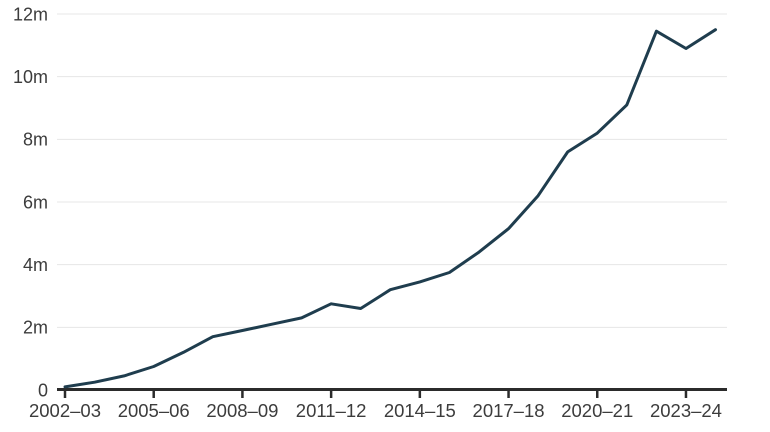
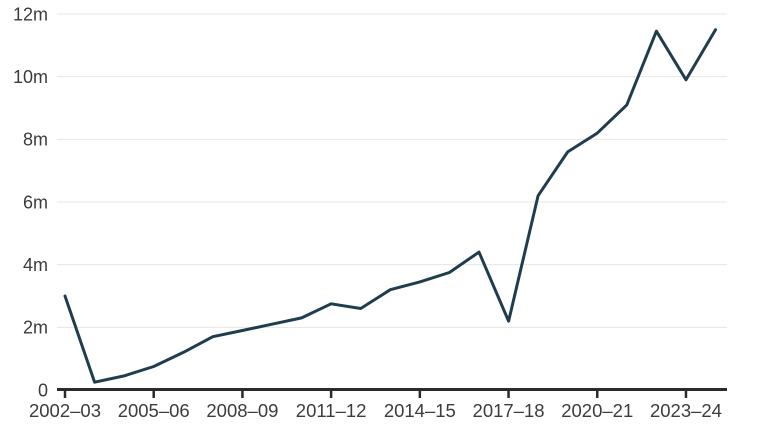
2002–03: 0.1m -> 3.0m
2017–18: 5.2m -> 2.2m
2023–24: 10.9m -> 9.9m
